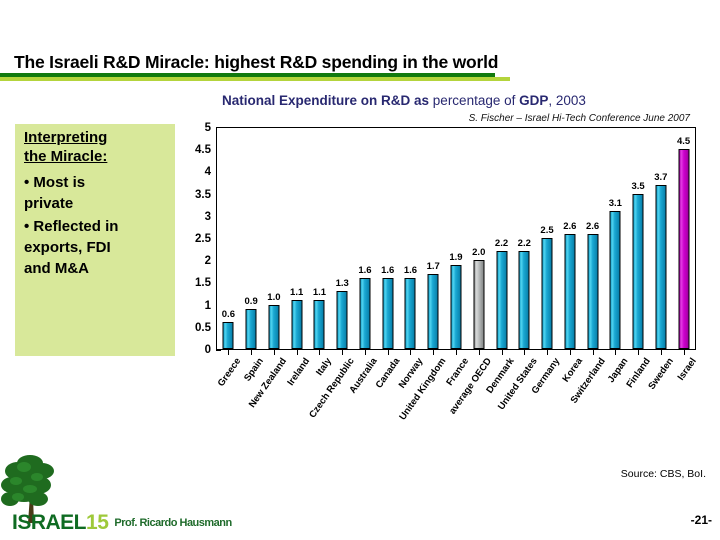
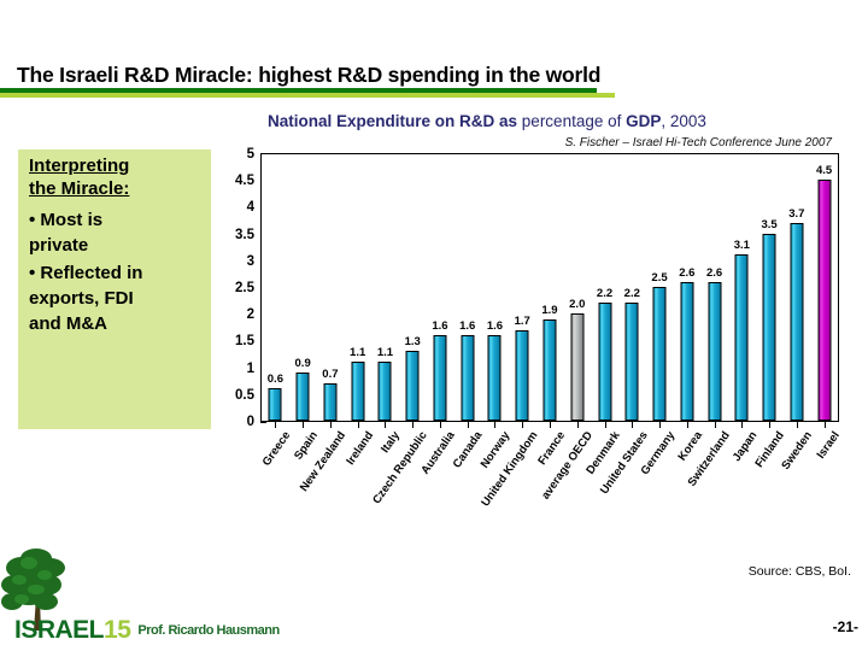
New Zealand: 1.0 -> 0.7
